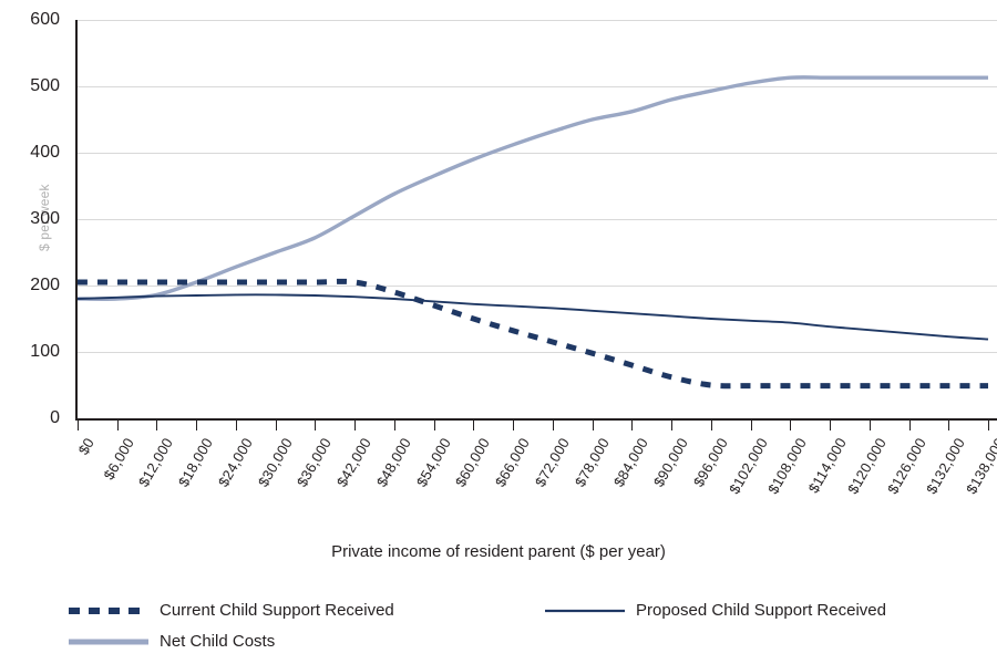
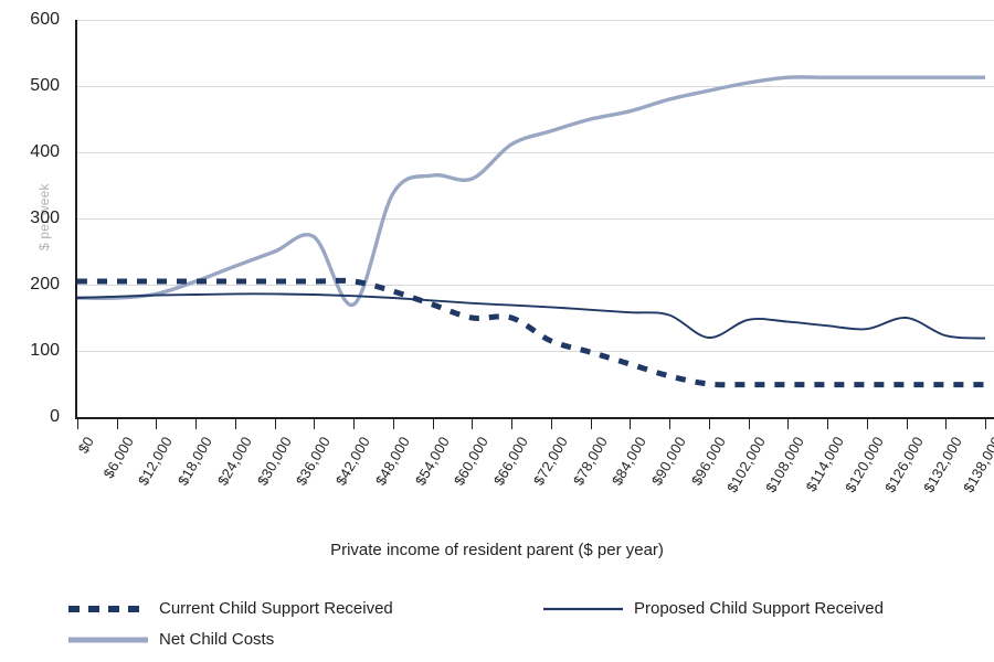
Net Child Costs/$42,000: 300 -> 170
Net Child Costs/$60,000: 390 -> 360
Current Child Support Received/$66,000: 130 -> 150
Proposed Child Support Received/$96,000: 150 -> 120
Proposed Child Support Received/$126,000: 130 -> 150
